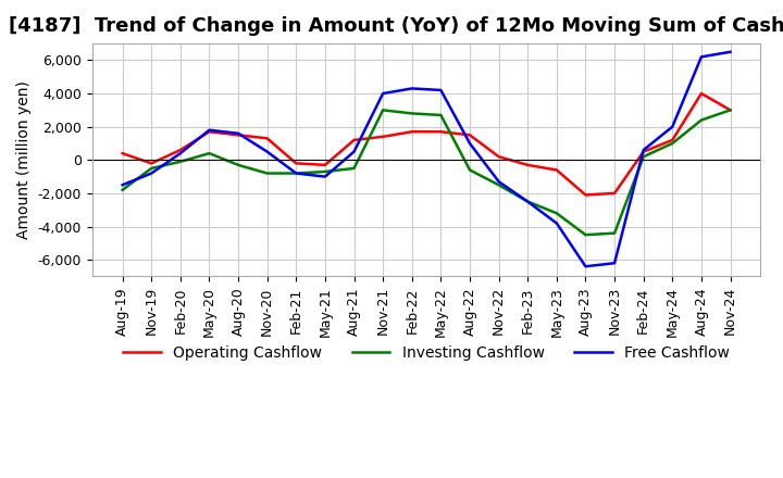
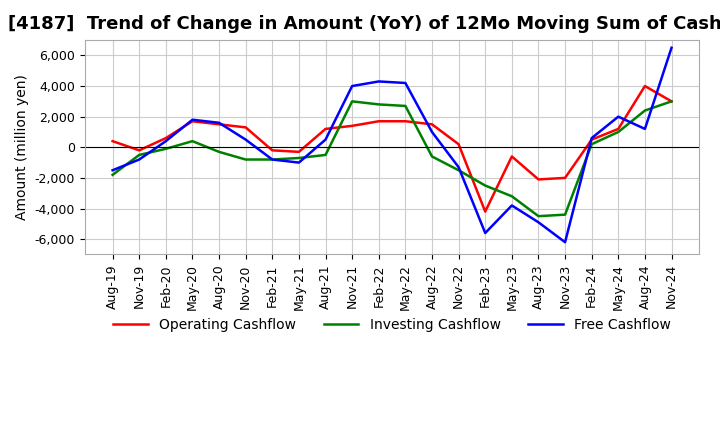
Operating Cashflow/Feb-23: -300 -> -4,200
Free Cashflow/Feb-23: -2,500 -> -5,600
Free Cashflow/Aug-23: -6,400 -> -4,900
Free Cashflow/Aug-24: 6,200 -> 1,200
